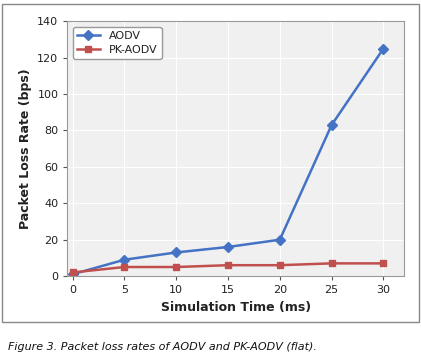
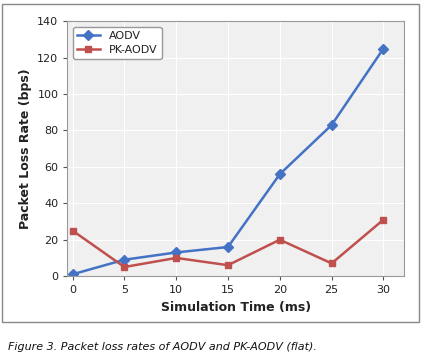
PK-AODV/0: 2 -> 25
PK-AODV/10: 5 -> 10
AODV/20: 20 -> 56
PK-AODV/20: 6 -> 20
PK-AODV/30: 7 -> 31
